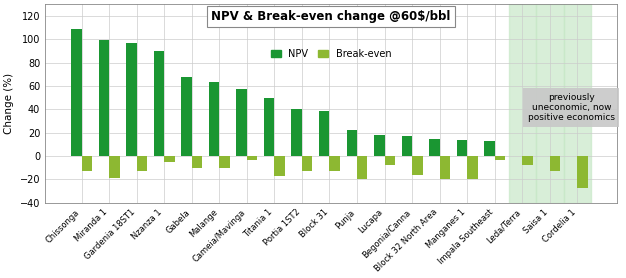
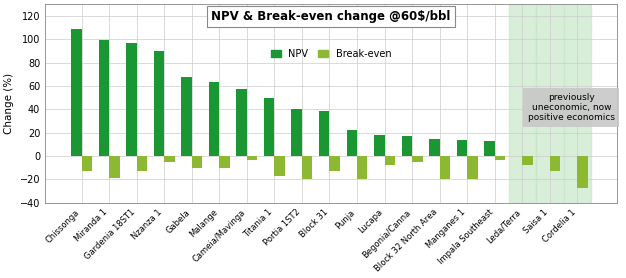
Break-even/Portia 1ST2: -13 -> -20
Break-even/Begonia/Canna: -16 -> -5
